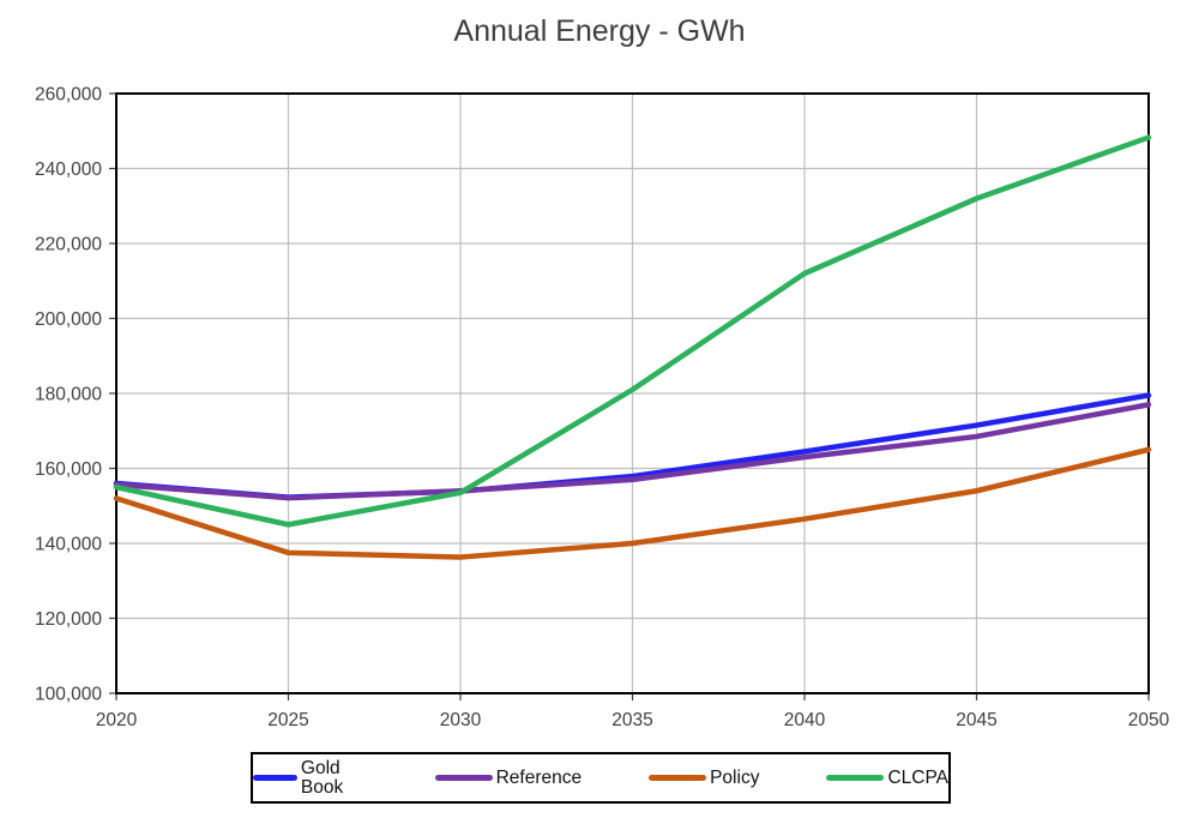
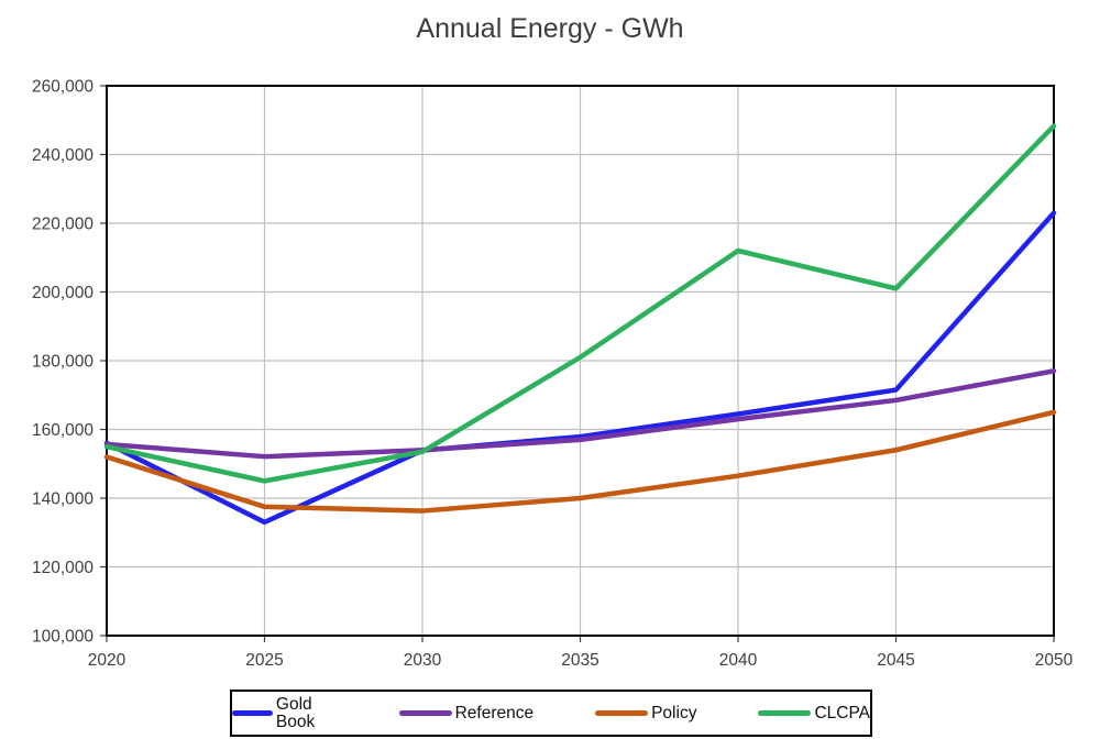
Gold Book/2025: 152000 -> 133000
CLCPA/2045: 232000 -> 201000
Gold Book/2050: 180000 -> 223000
